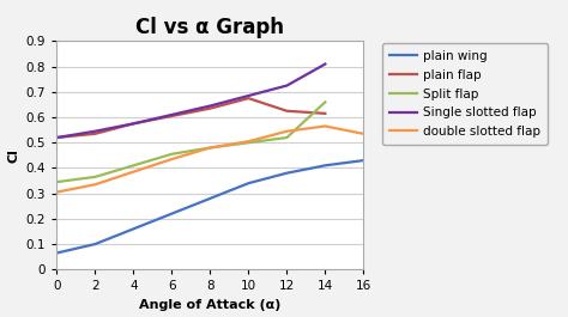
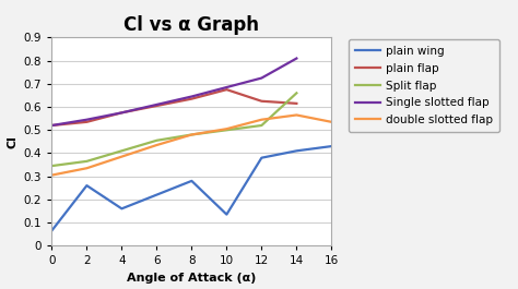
plain wing/2: 0.100 -> 0.260
plain wing/10: 0.340 -> 0.135
